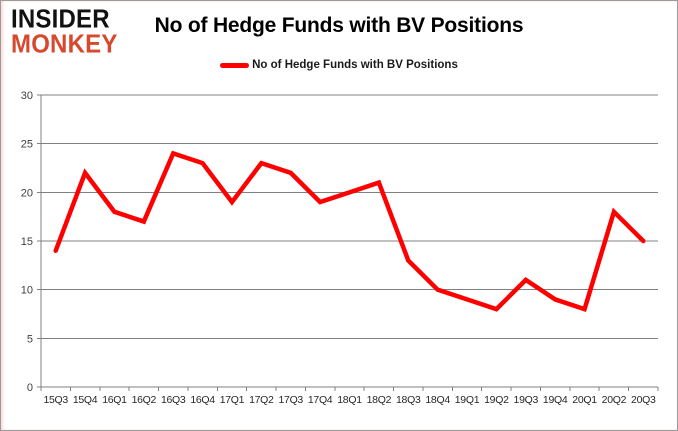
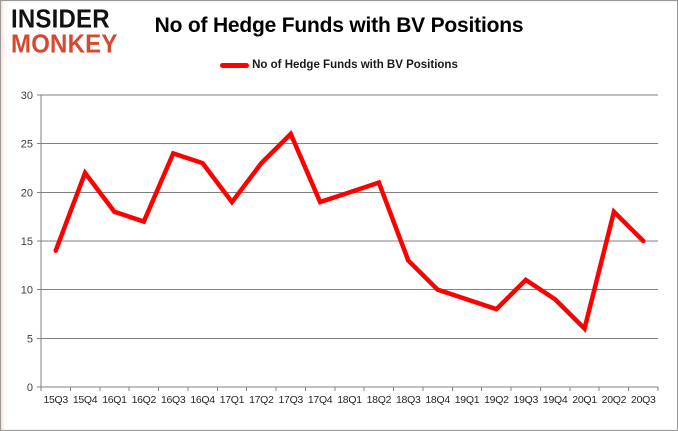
17Q3: 22 -> 26
20Q1: 8 -> 6
